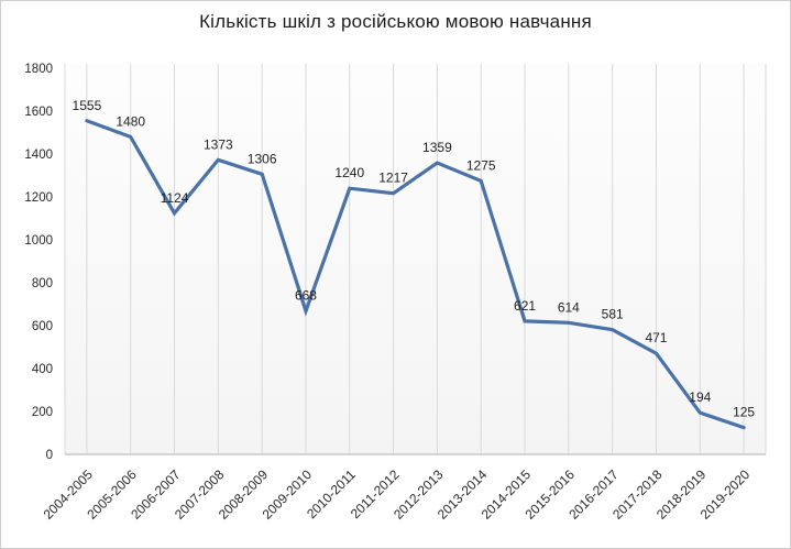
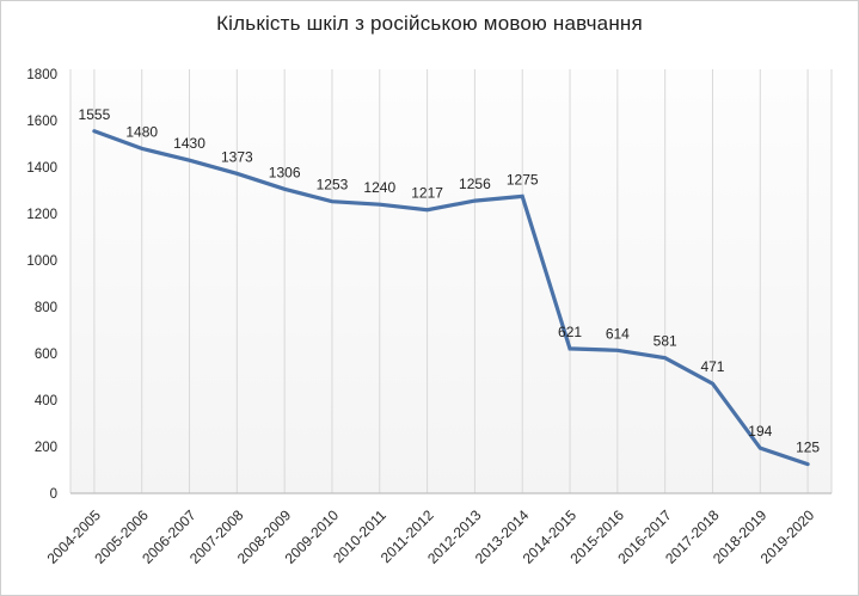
2006-2007: 1124 -> 1430
2009-2010: 668 -> 1253
2012-2013: 1359 -> 1256
